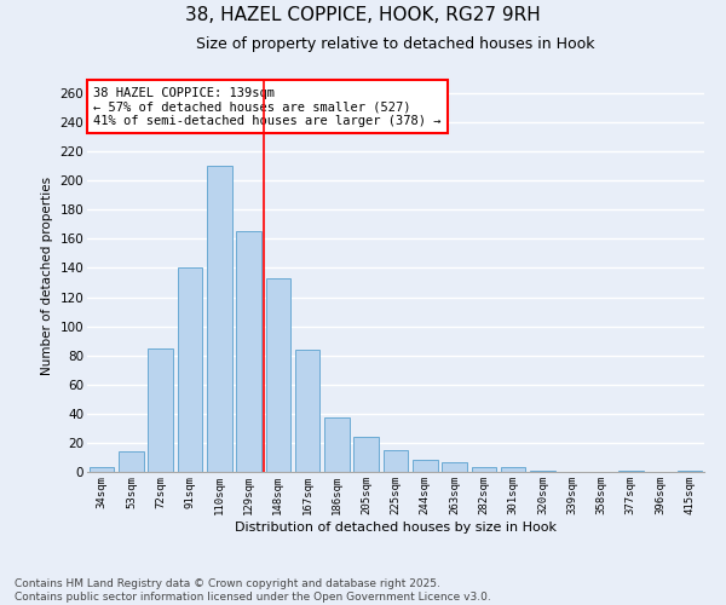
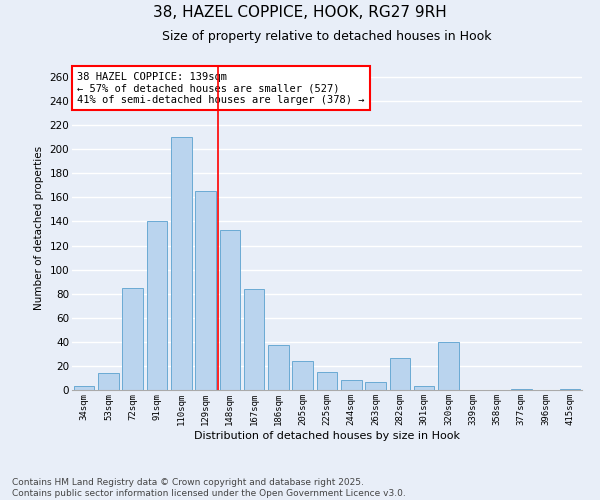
282sqm: 3 -> 27
320sqm: 1 -> 40
